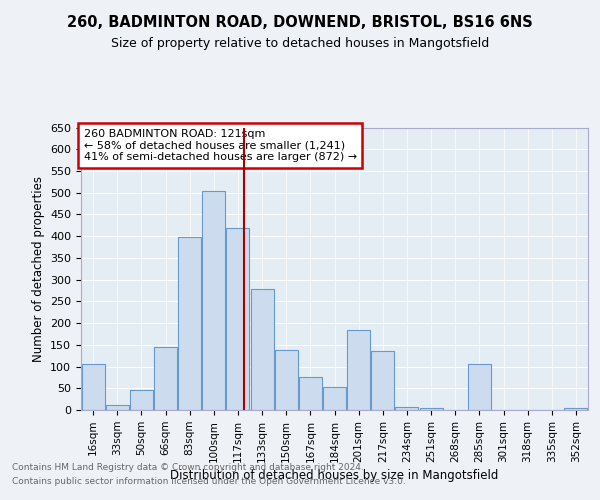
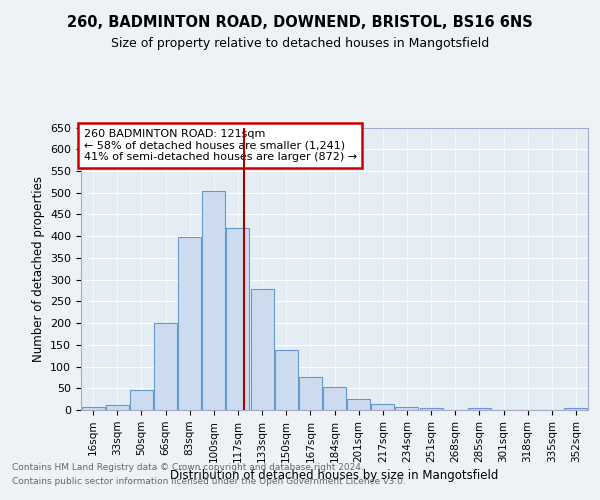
16sqm: 105 -> 7
66sqm: 145 -> 200
201sqm: 185 -> 25
217sqm: 135 -> 13
285sqm: 105 -> 5
